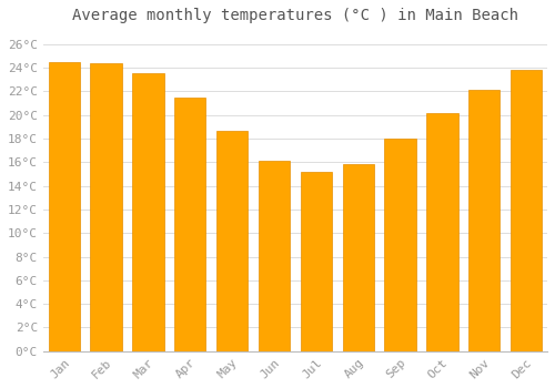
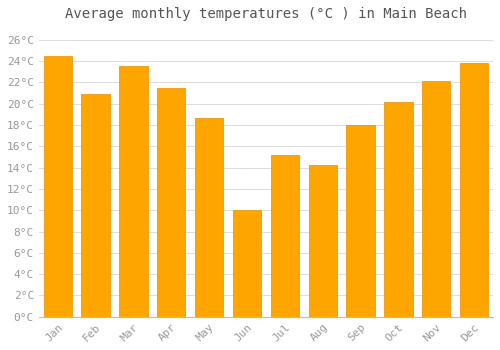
Feb: 24.4°C -> 20.9°C
Jun: 16.1°C -> 10.0°C
Aug: 15.8°C -> 14.2°C
